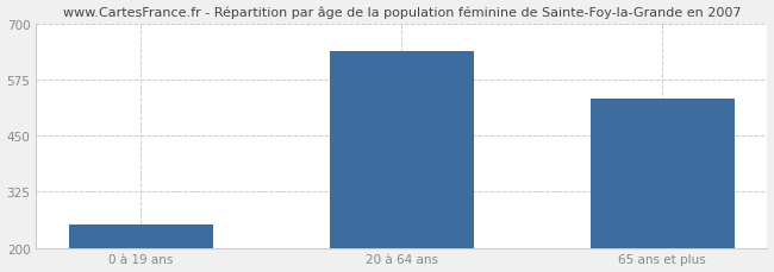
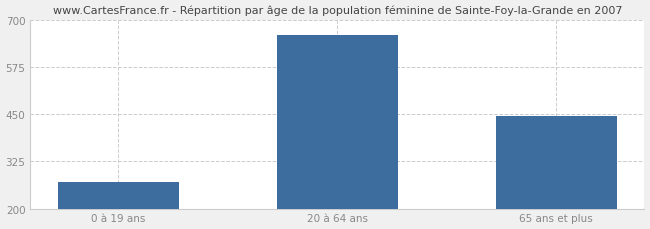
0 à 19 ans: 253 -> 270
20 à 64 ans: 638 -> 660
65 ans et plus: 533 -> 445
